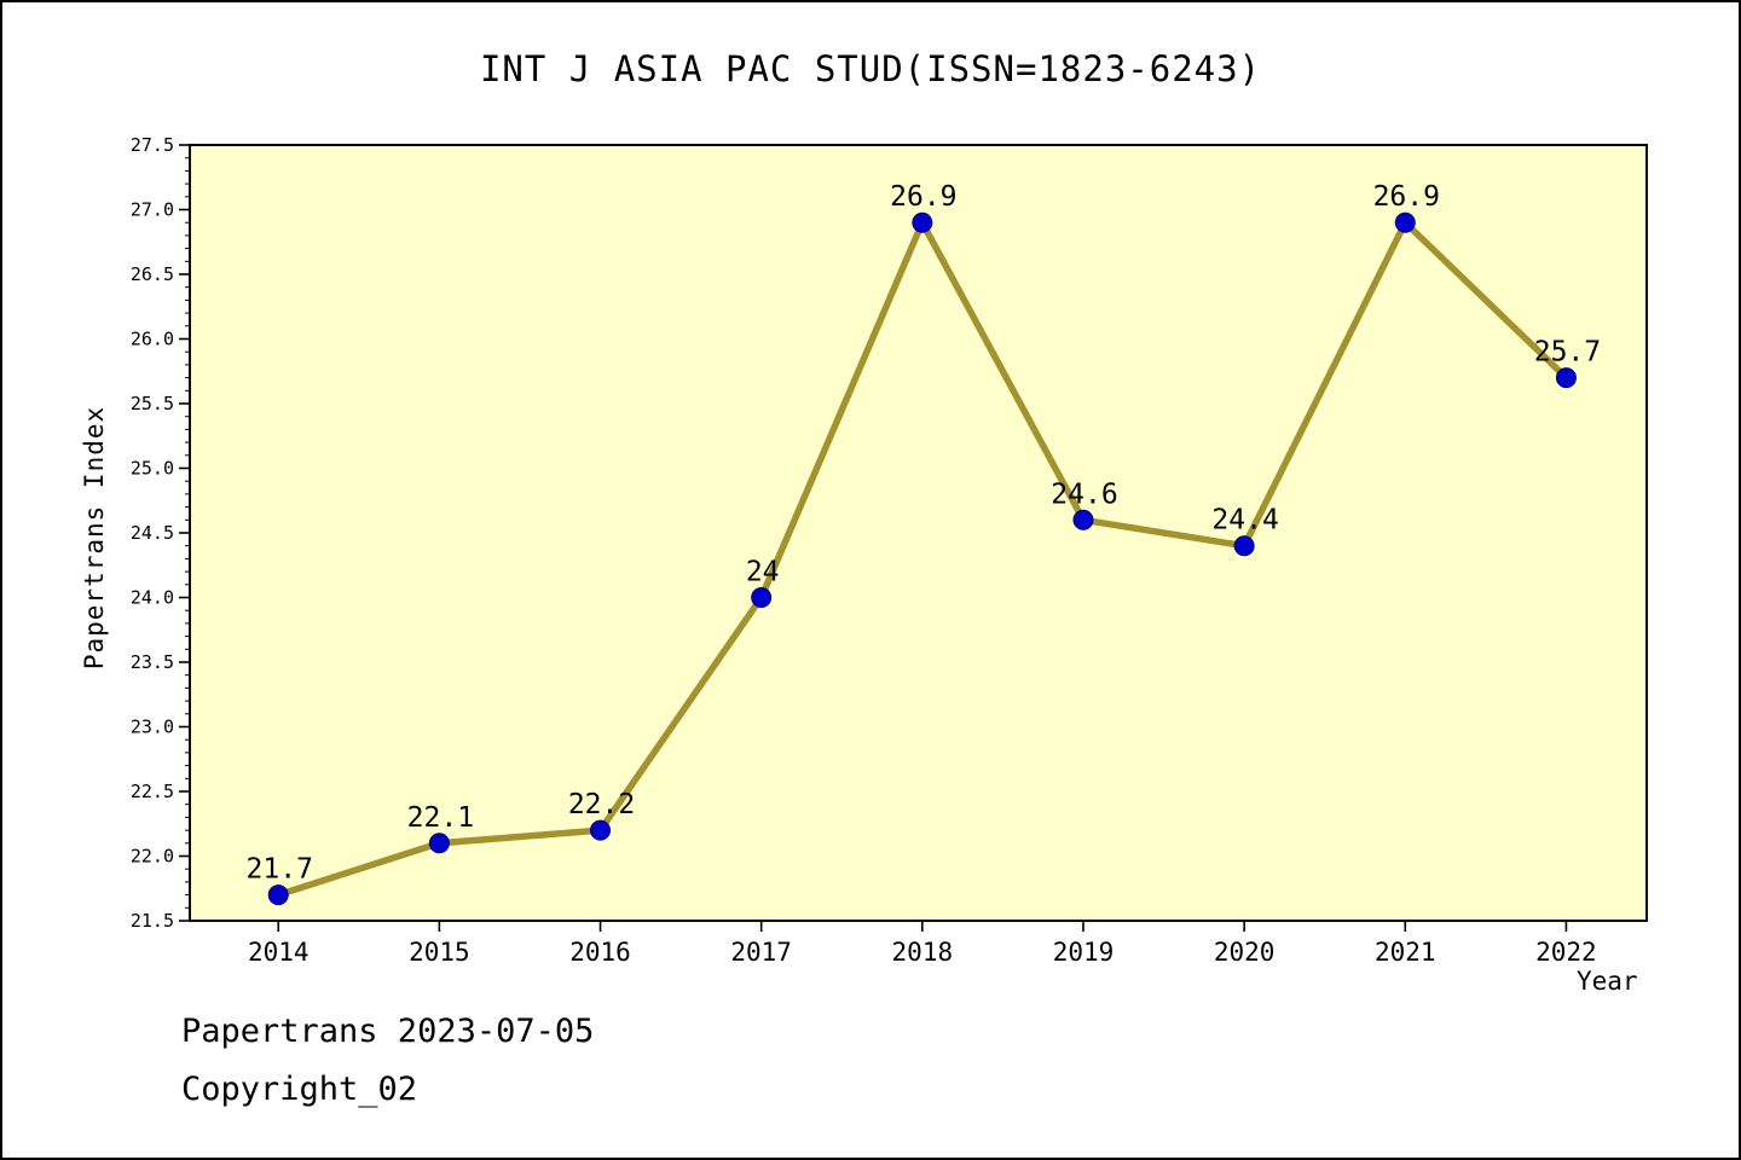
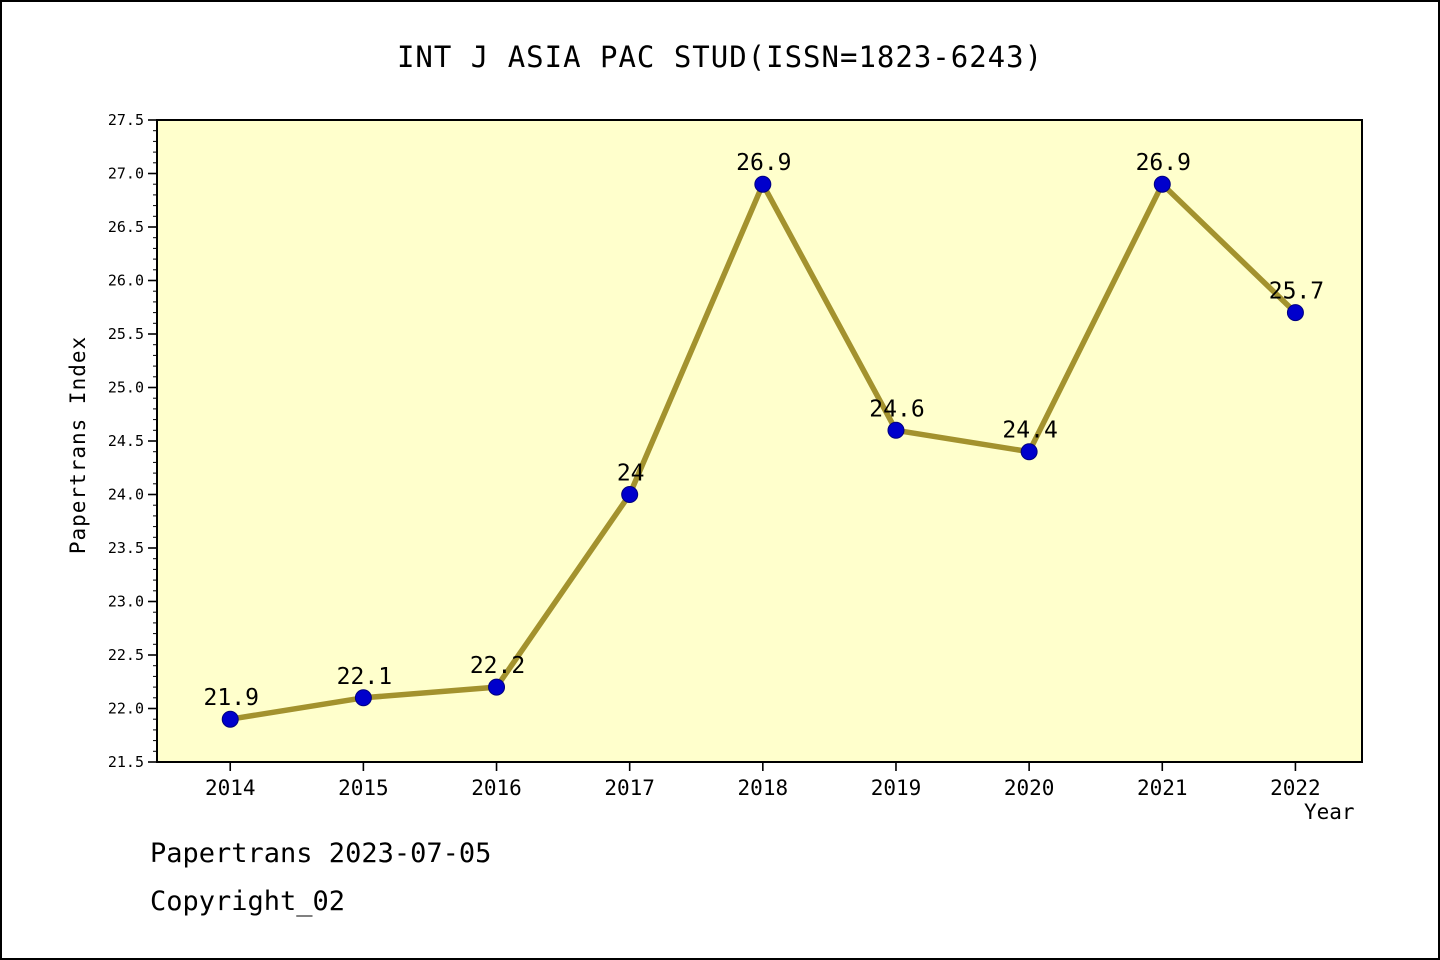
2014: 21.7 -> 21.9
